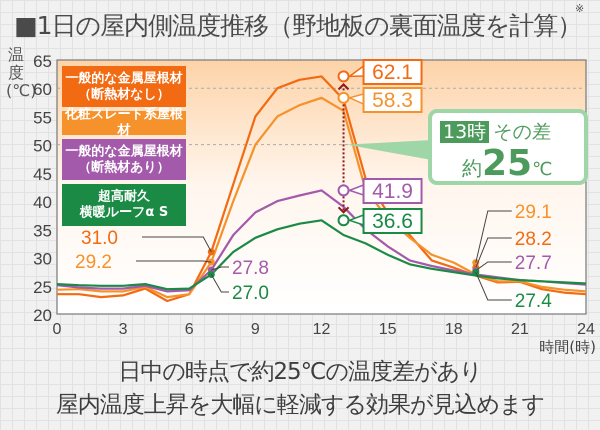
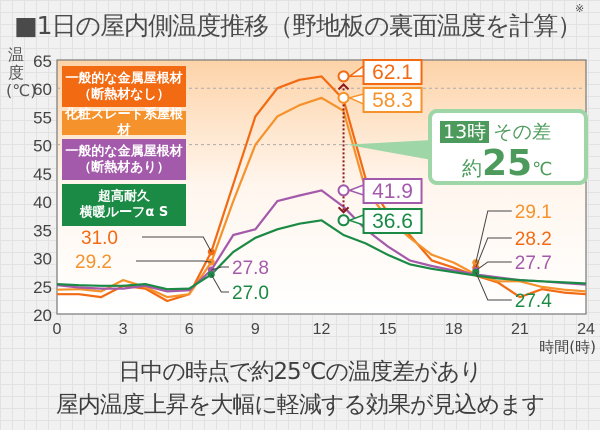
一般的な金属屋根材（断熱材なし）/3: 23 -> 25
化粧スレート系屋根材/3: 24 -> 26
一般的な金属屋根材（断熱材あり）/9: 38 -> 35
一般的な金属屋根材（断熱材なし）/21: 26 -> 23
